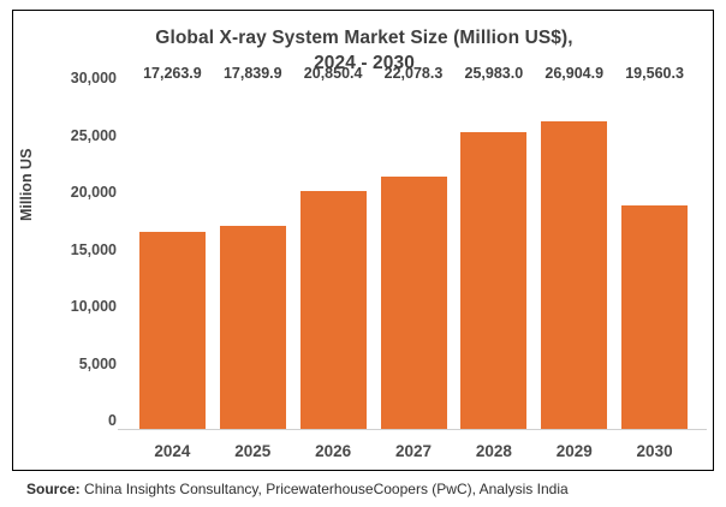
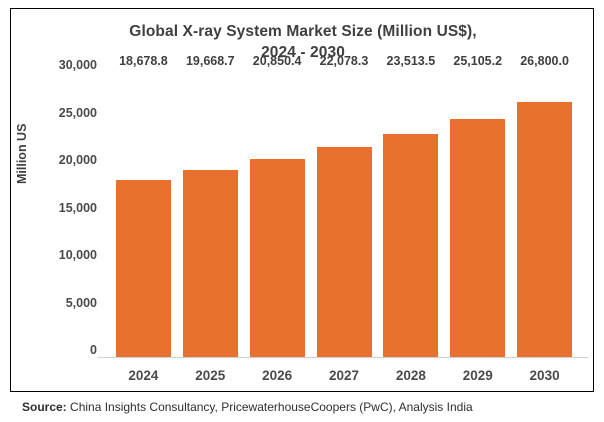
2024: 17,263.9 -> 18,678.8
2025: 17,839.9 -> 19,668.7
2028: 25,983.0 -> 23,513.5
2029: 26,904.9 -> 25,105.2
2030: 19,560.3 -> 26,800.0
